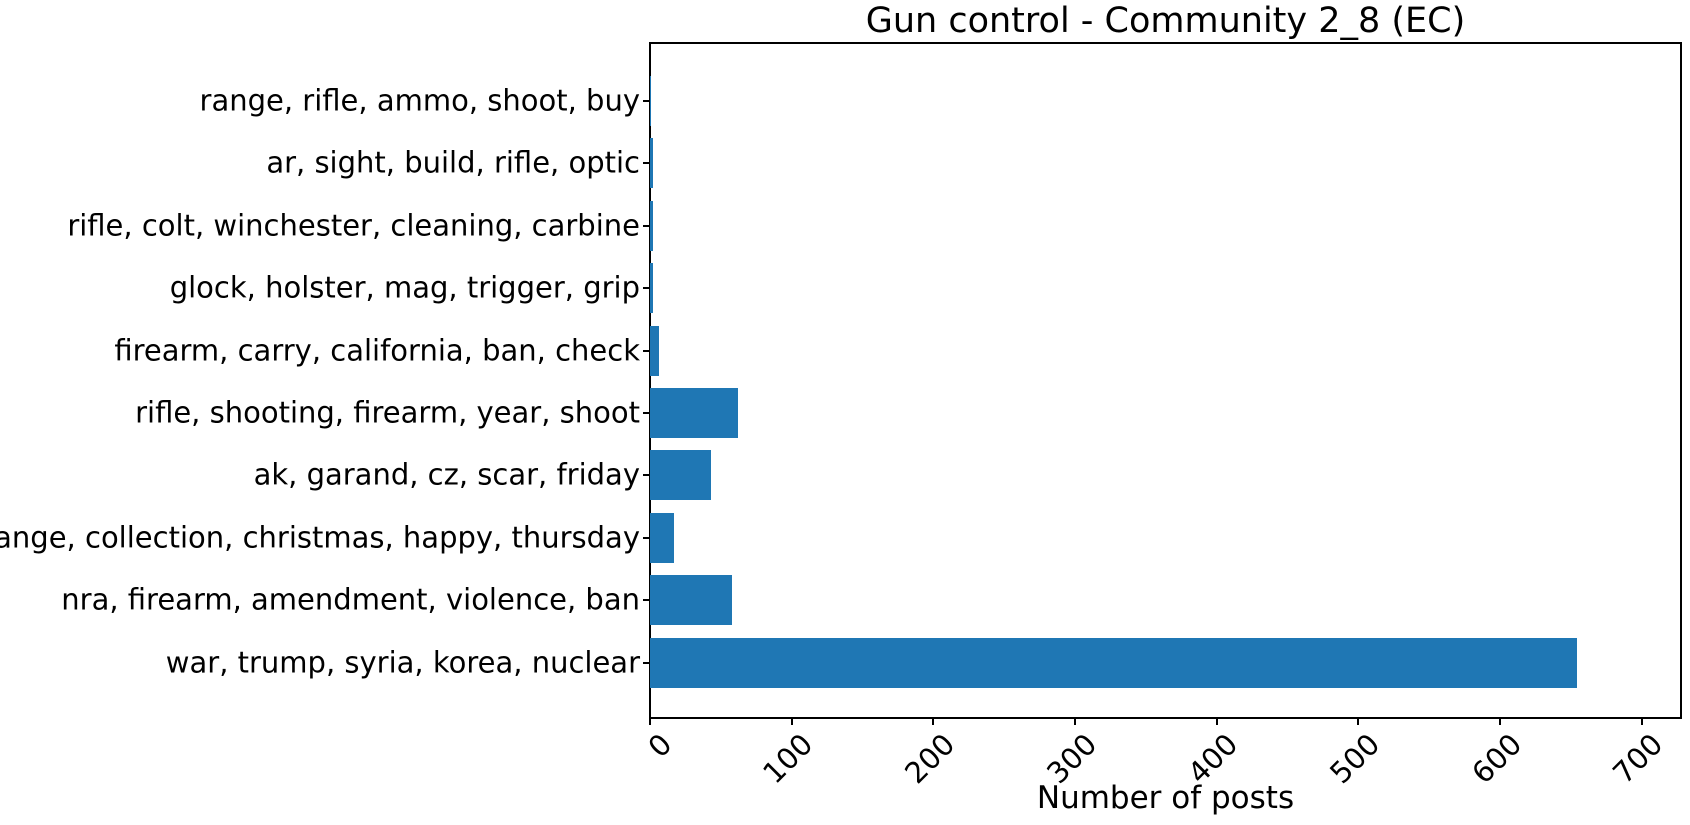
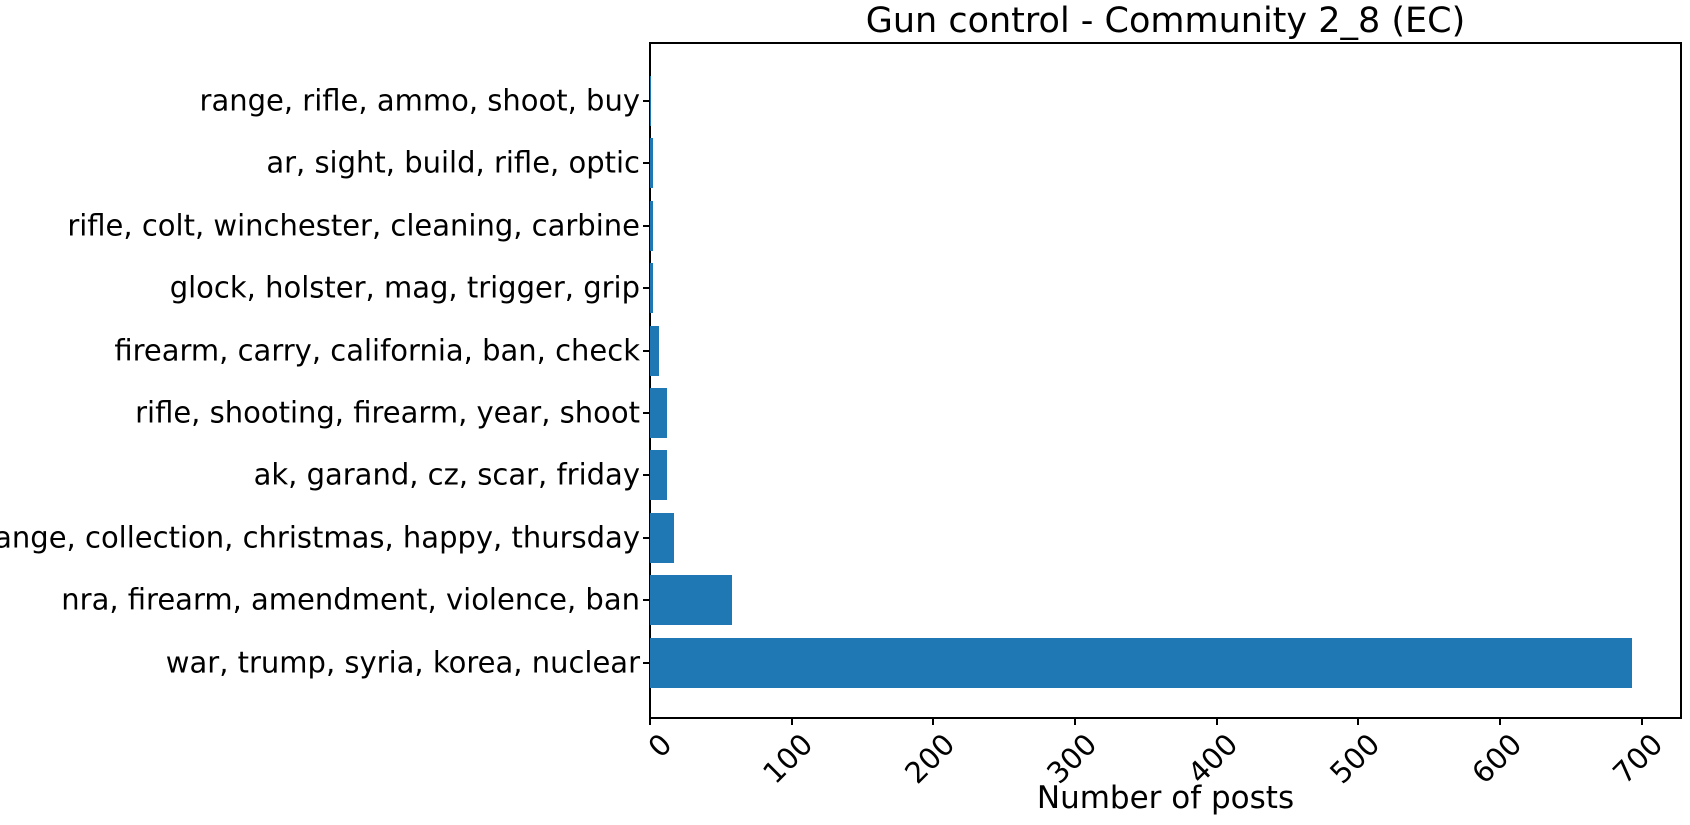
rifle, shooting, firearm, year, shoot: 62 -> 12
ak, garand, cz, scar, friday: 43 -> 12
war, trump, syria, korea, nuclear: 654 -> 693
